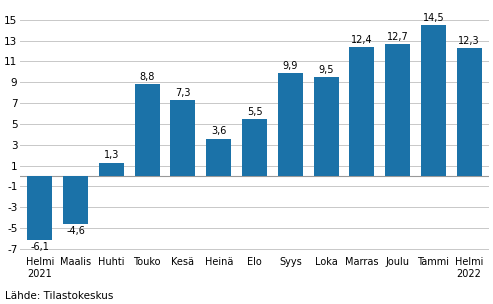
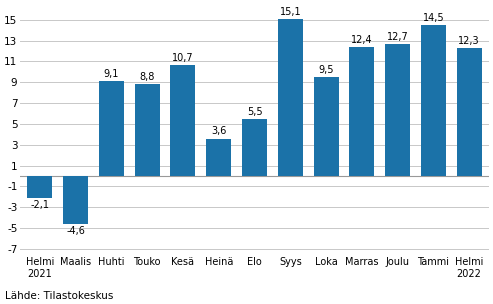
Helmi 2021: -6,1 -> -2,1
Huhti: 1,3 -> 9,1
Kesä: 7,3 -> 10,7
Syys: 9,9 -> 15,1
